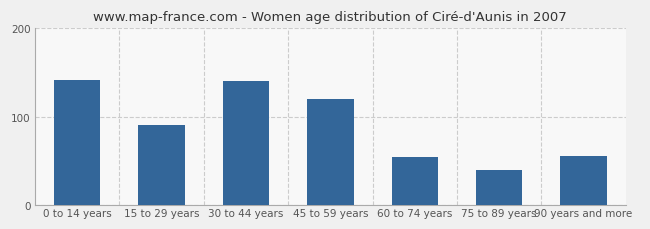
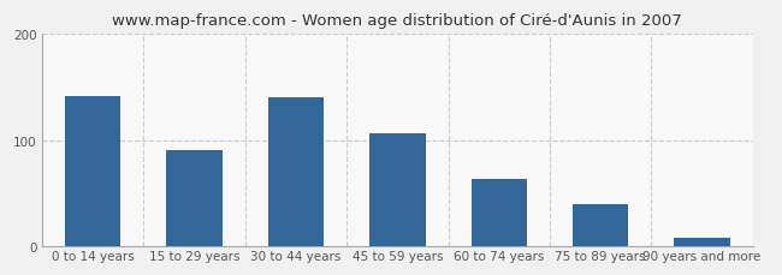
45 to 59 years: 120 -> 107
60 to 74 years: 54 -> 63
90 years and more: 56 -> 8
